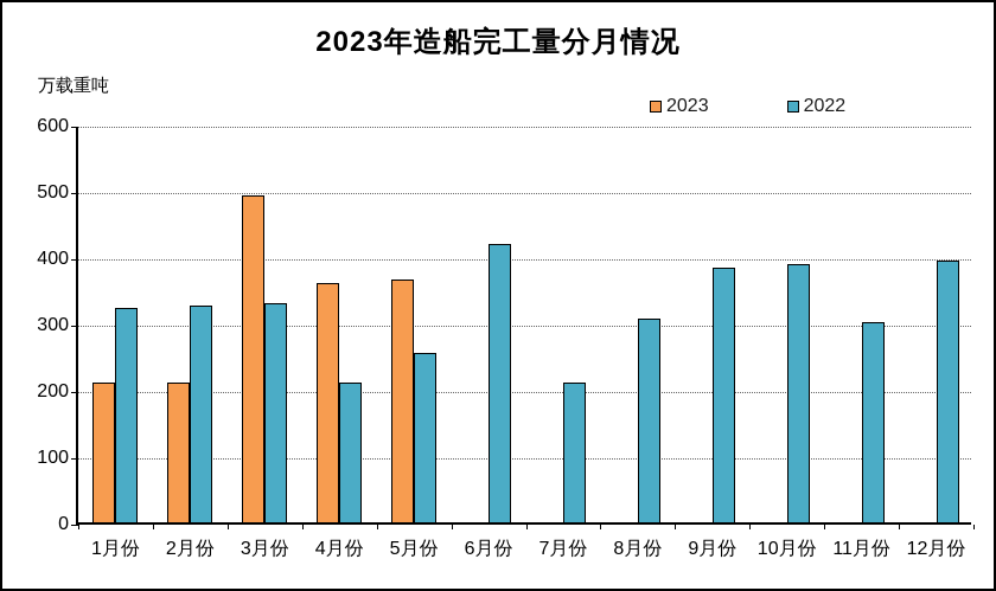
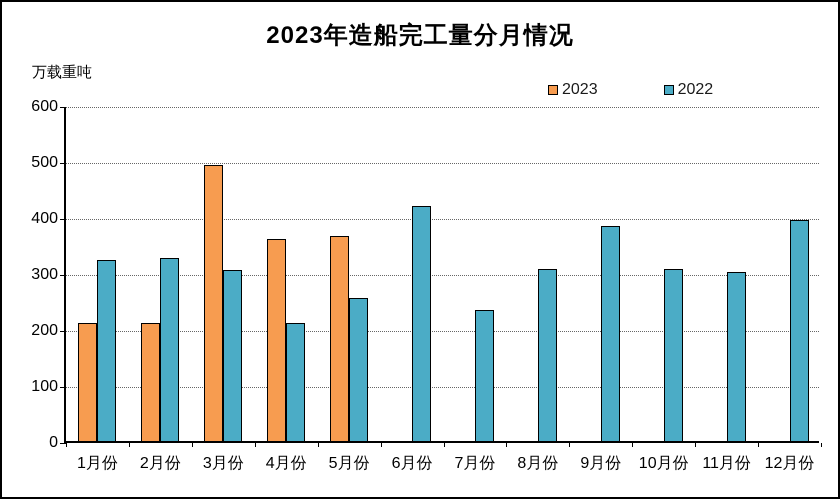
2022/3月份: 330 -> 310
2022/7月份: 210 -> 230
2022/10月份: 390 -> 310
